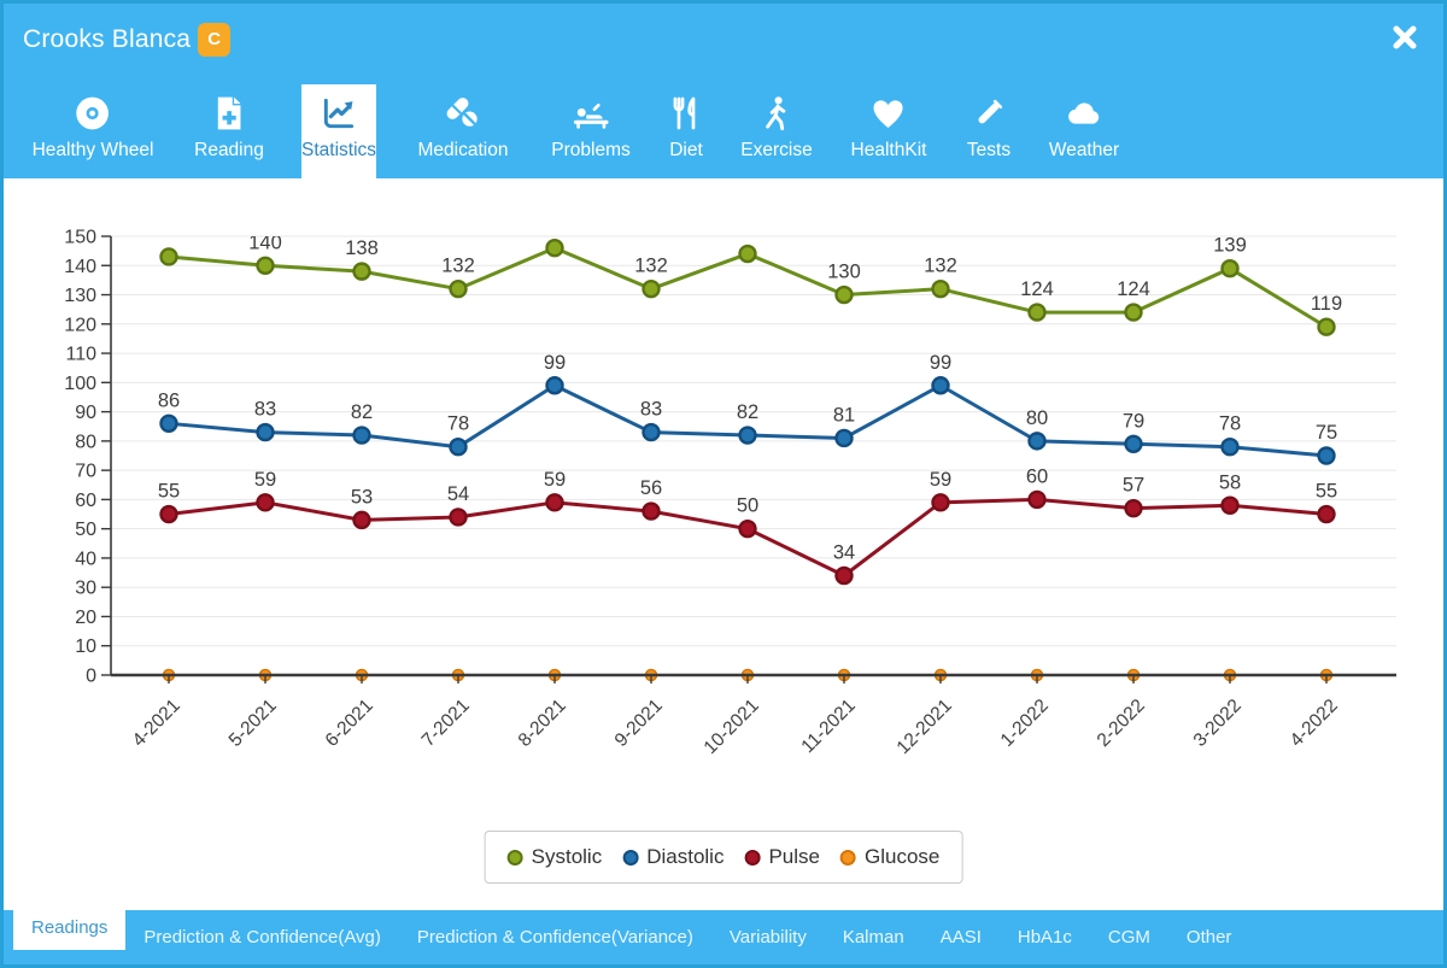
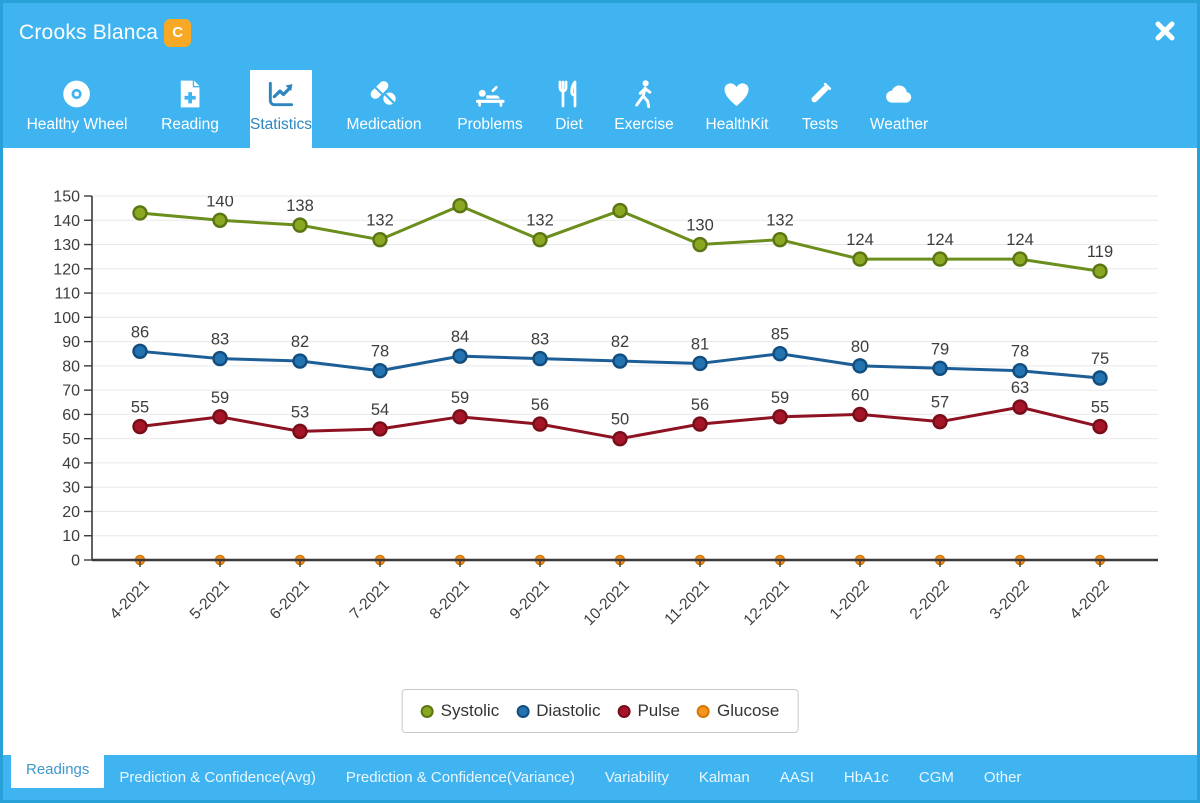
Diastolic/8-2021: 99 -> 84
Pulse/11-2021: 34 -> 56
Diastolic/12-2021: 99 -> 85
Systolic/3-2022: 139 -> 124
Pulse/3-2022: 58 -> 63
